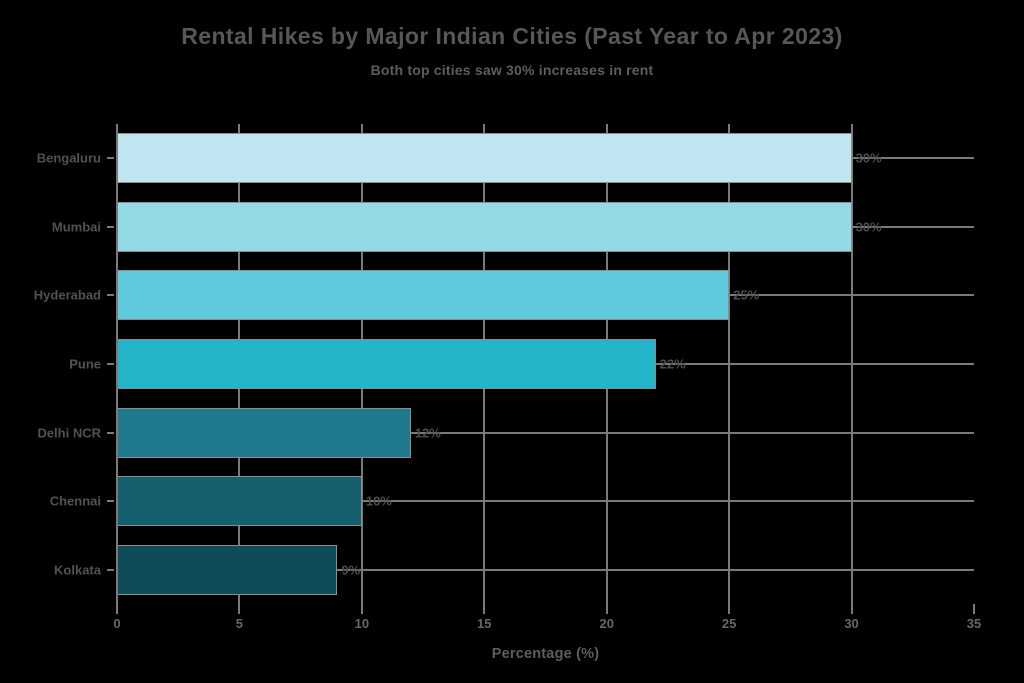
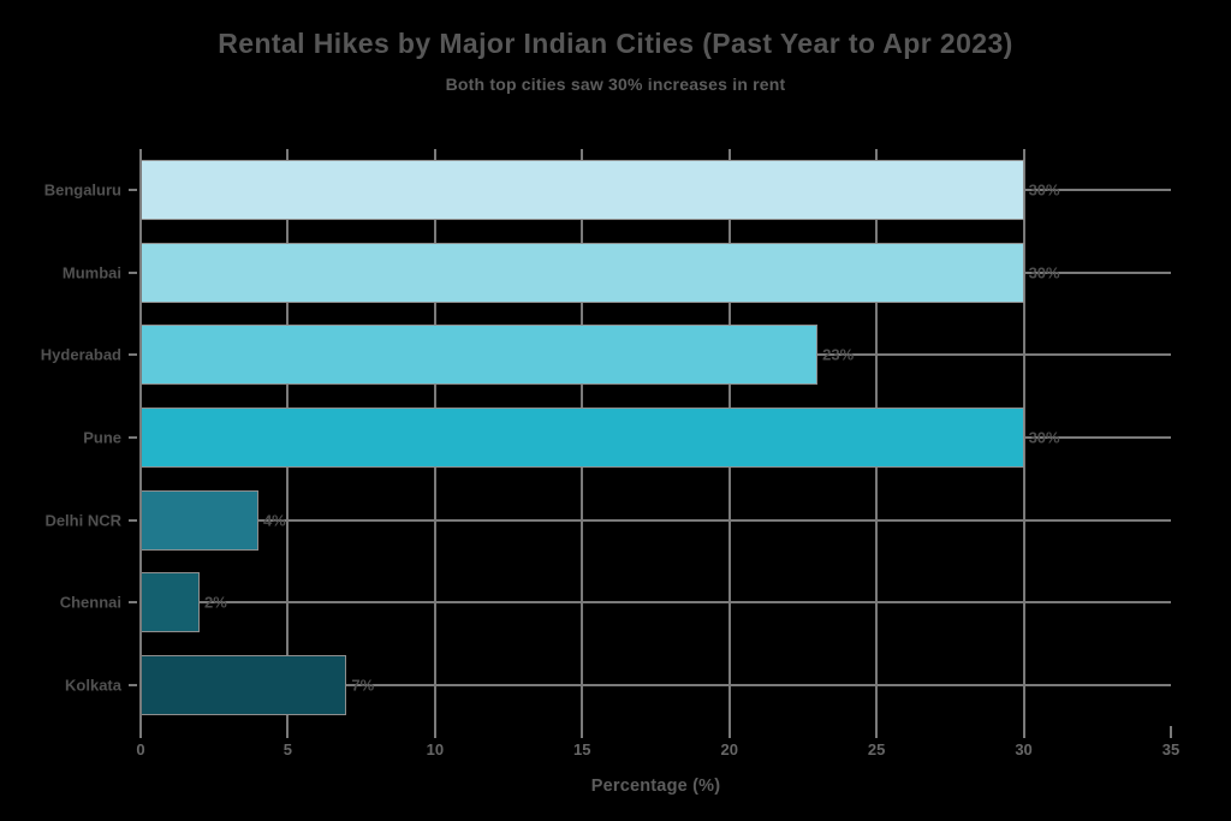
Hyderabad: 25% -> 23%
Pune: 22% -> 30%
Delhi NCR: 12% -> 4%
Chennai: 10% -> 2%
Kolkata: 9% -> 7%
